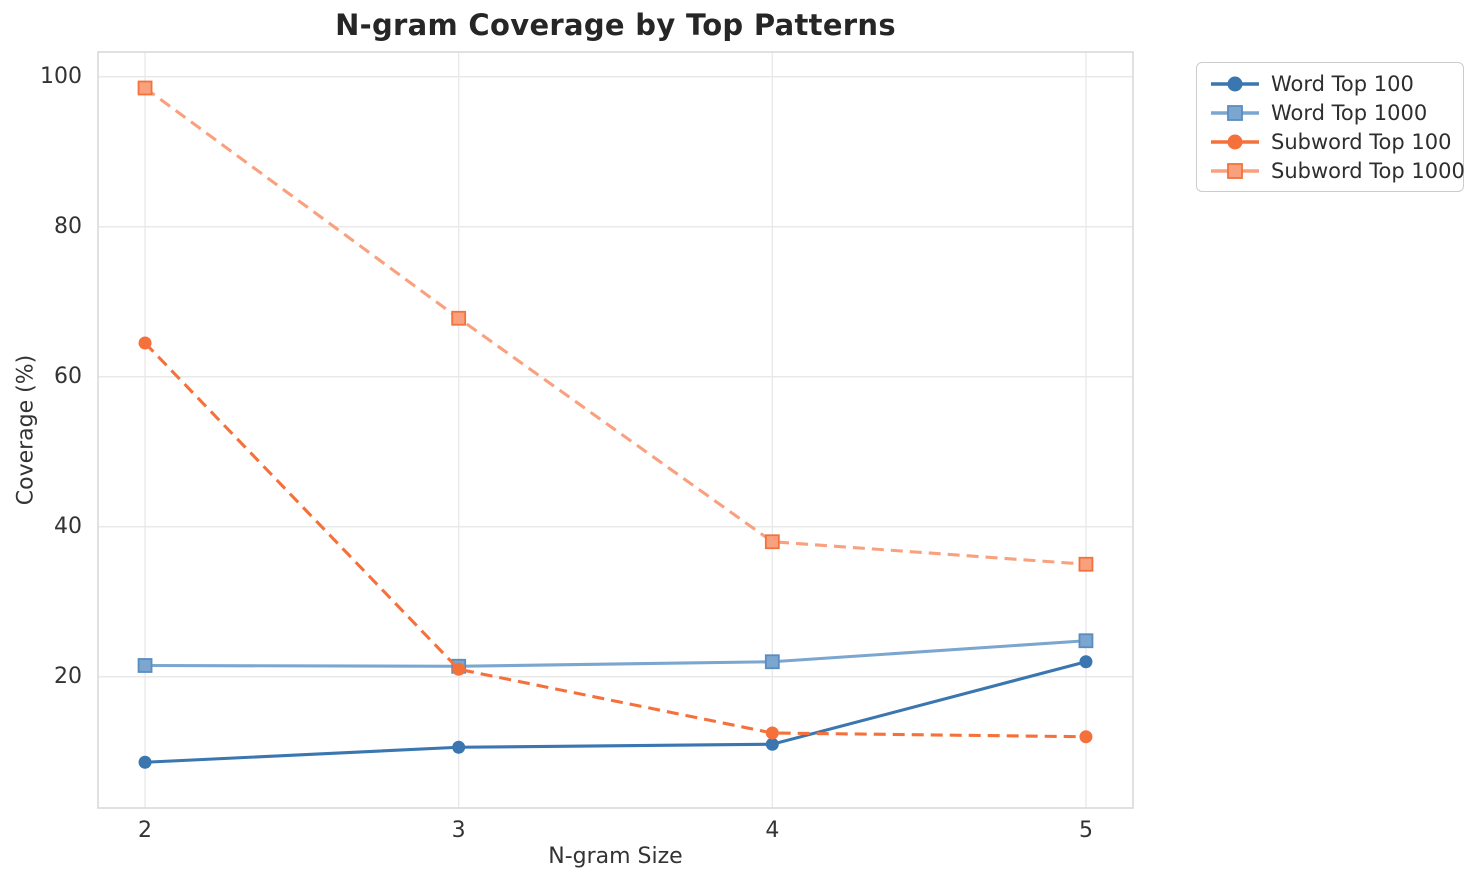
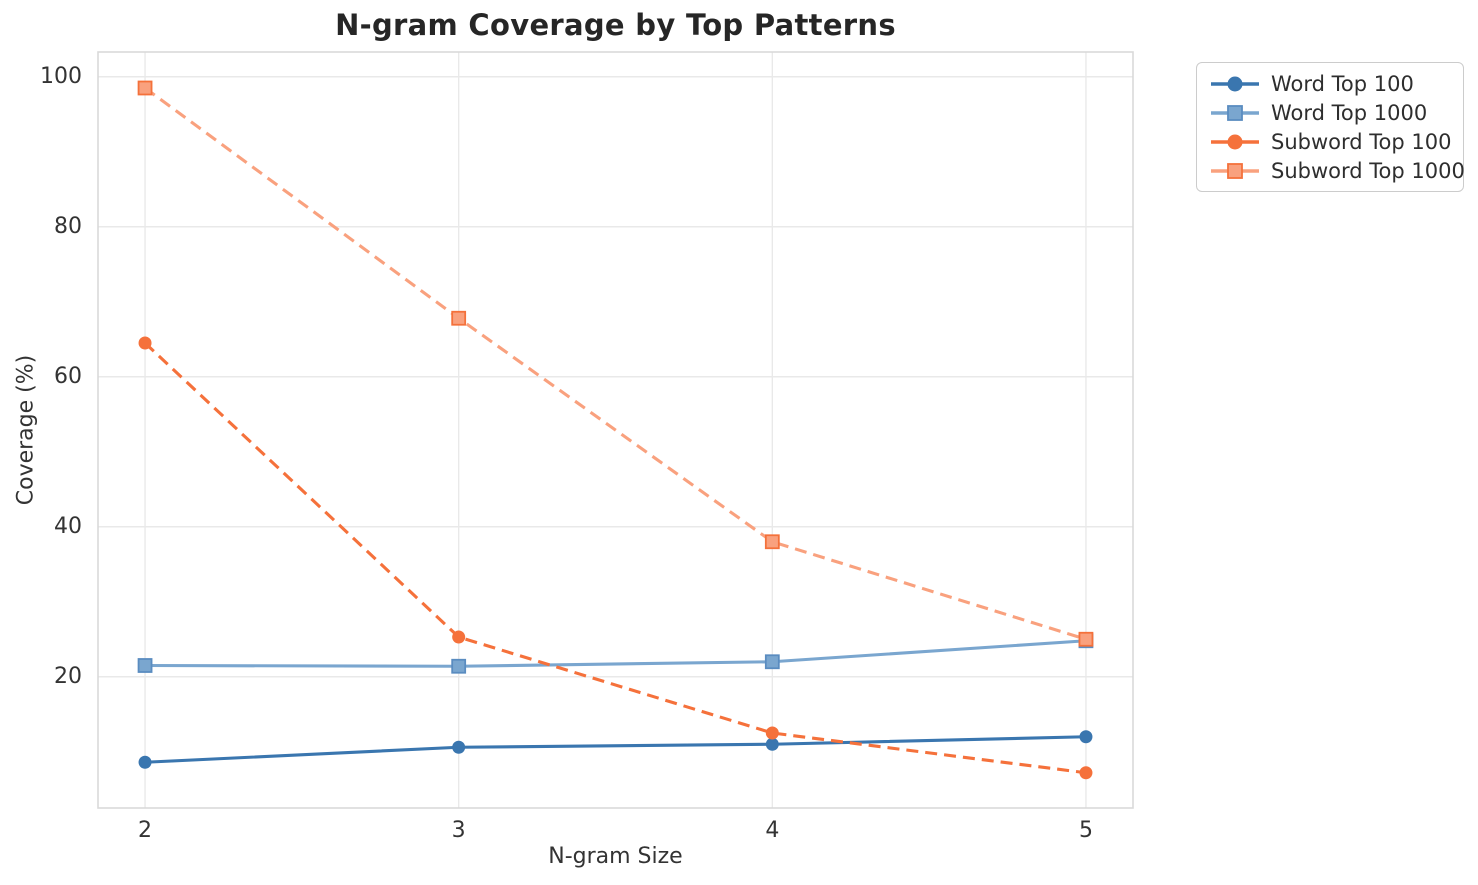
Subword Top 100/3: 21 -> 25
Word Top 100/5: 22 -> 12
Subword Top 100/5: 12 -> 7
Subword Top 1000/5: 35 -> 25
